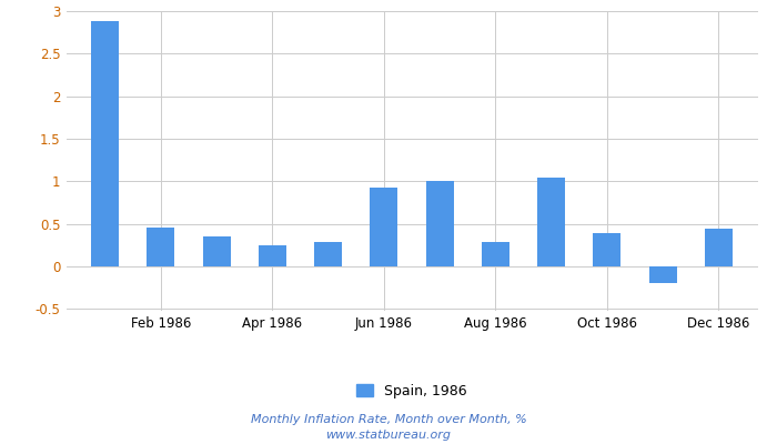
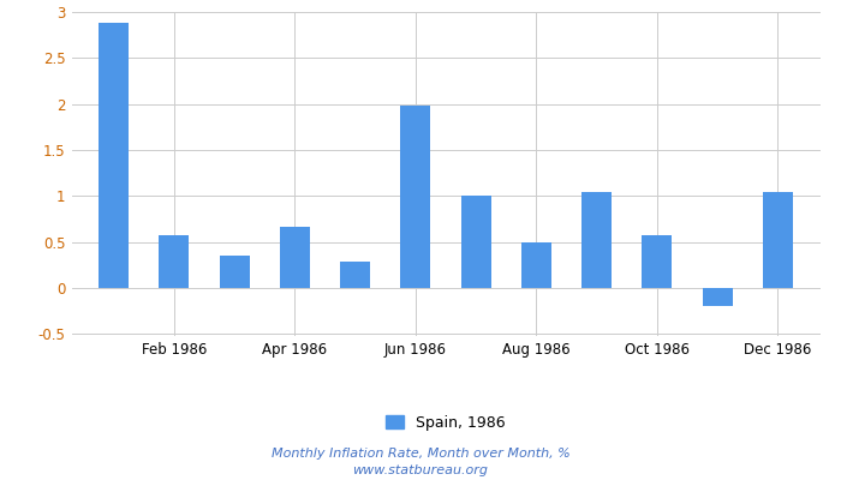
Feb 1986: 0.46 -> 0.58
Apr 1986: 0.25 -> 0.66
Jun 1986: 0.93 -> 1.98
Aug 1986: 0.29 -> 0.50
Oct 1986: 0.39 -> 0.58
Dec 1986: 0.45 -> 1.04
